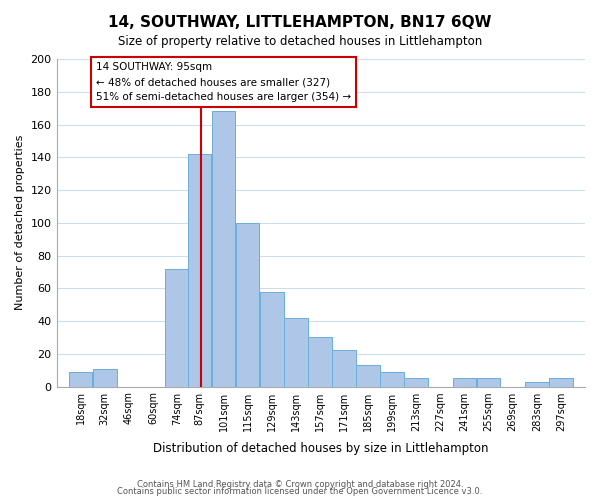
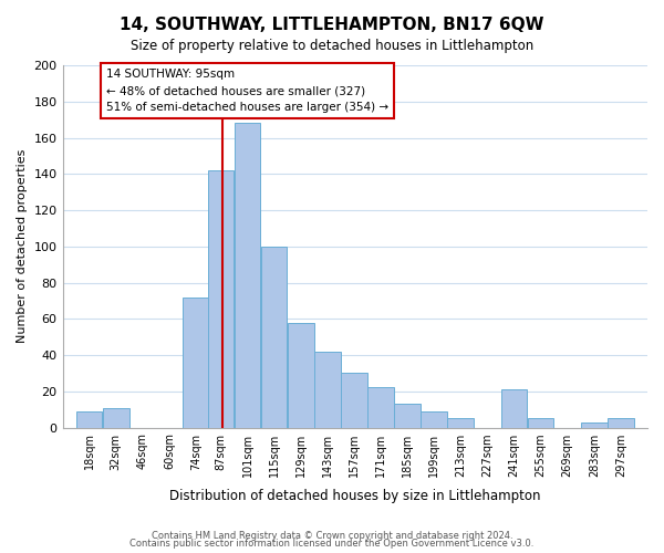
241sqm: 5 -> 21
